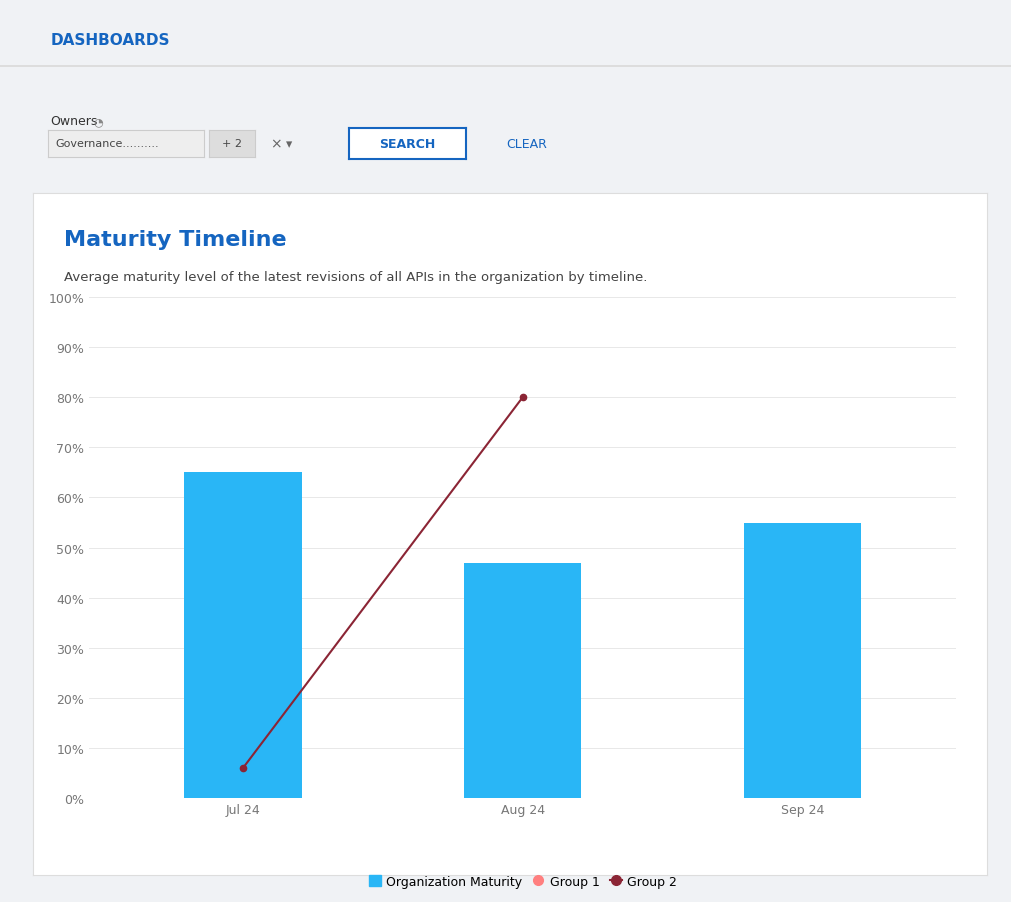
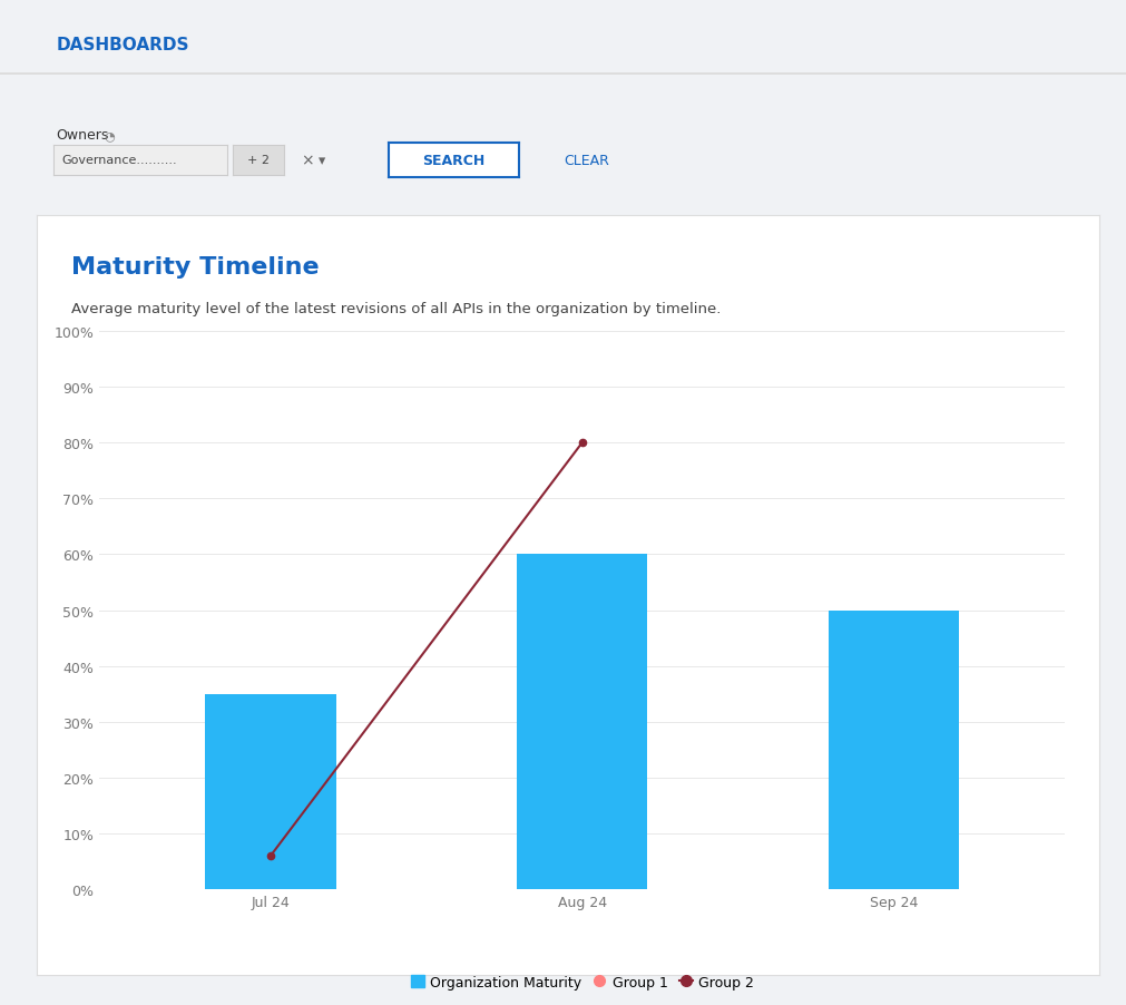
Jul 24: 65% -> 35%
Aug 24: 47% -> 60%
Sep 24: 55% -> 50%
